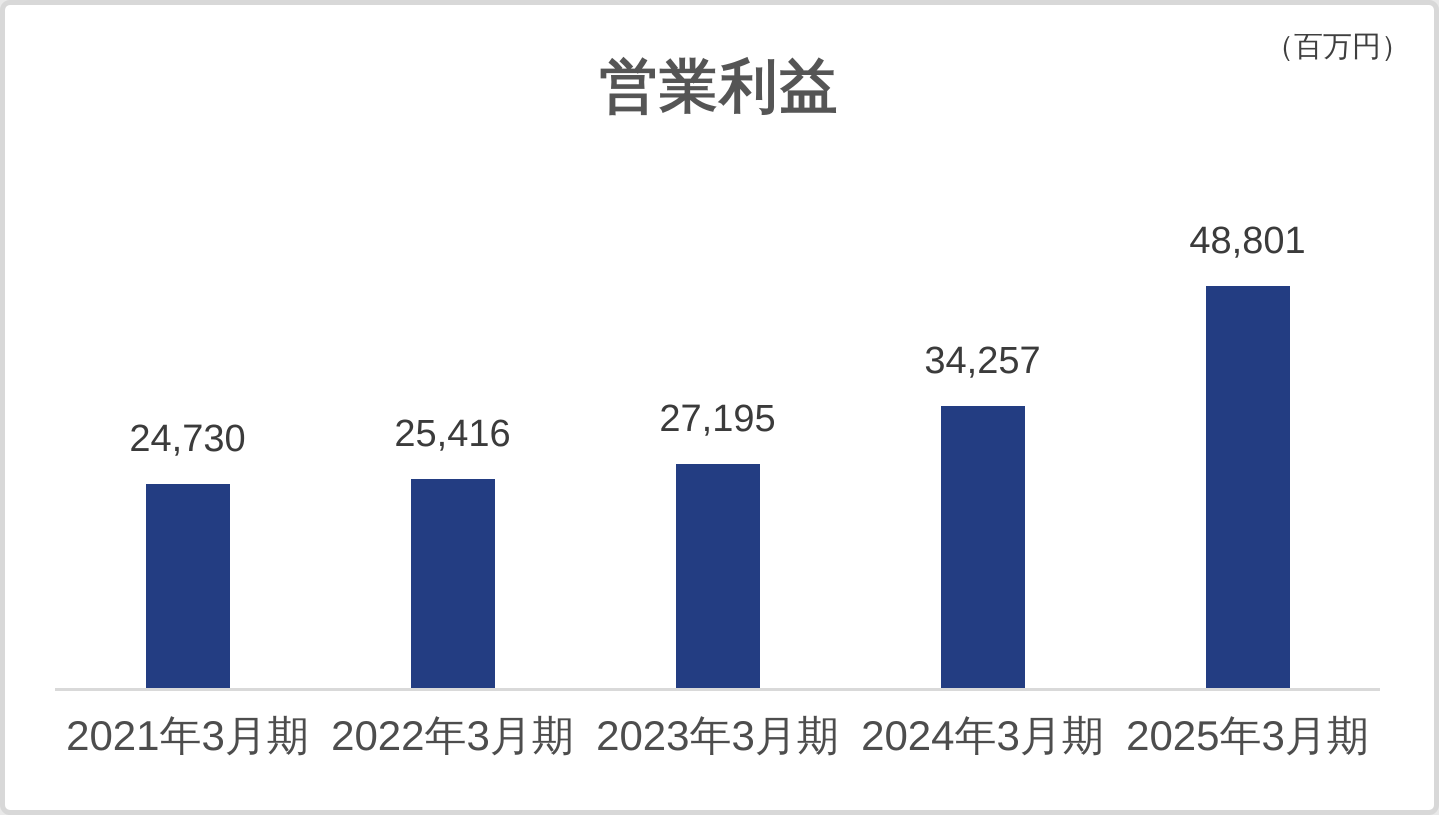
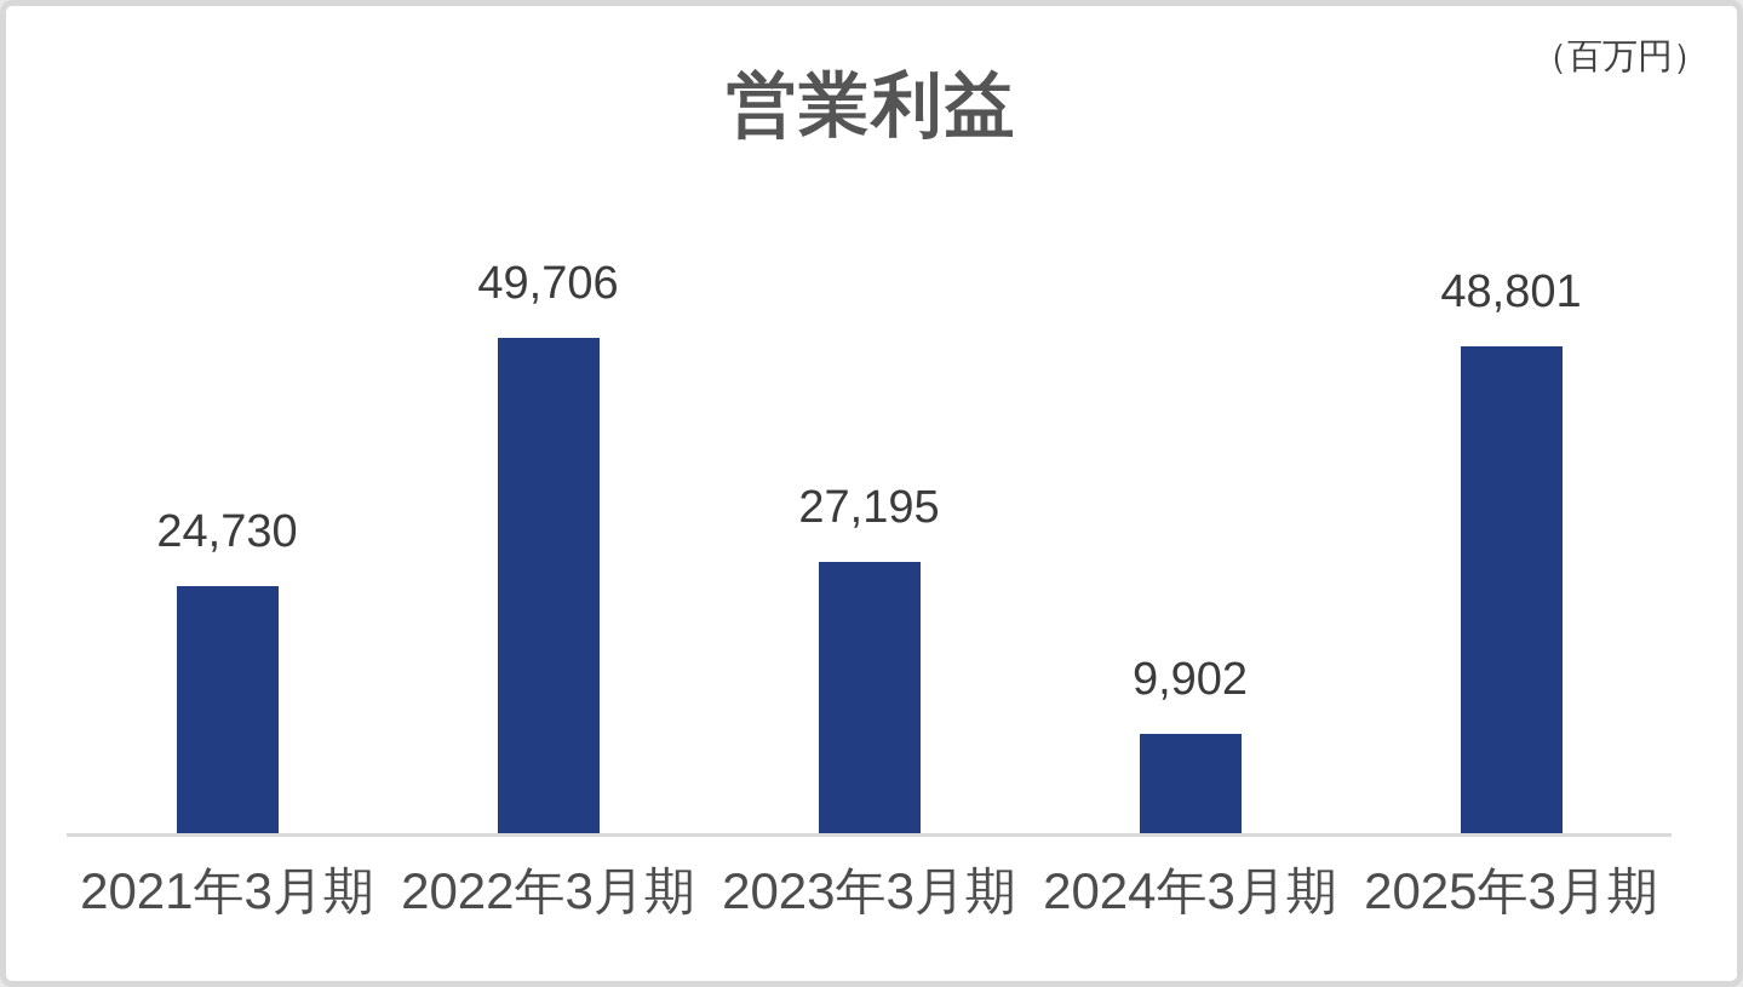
2022年3月期: 25,416 -> 49,706
2024年3月期: 34,257 -> 9,902
